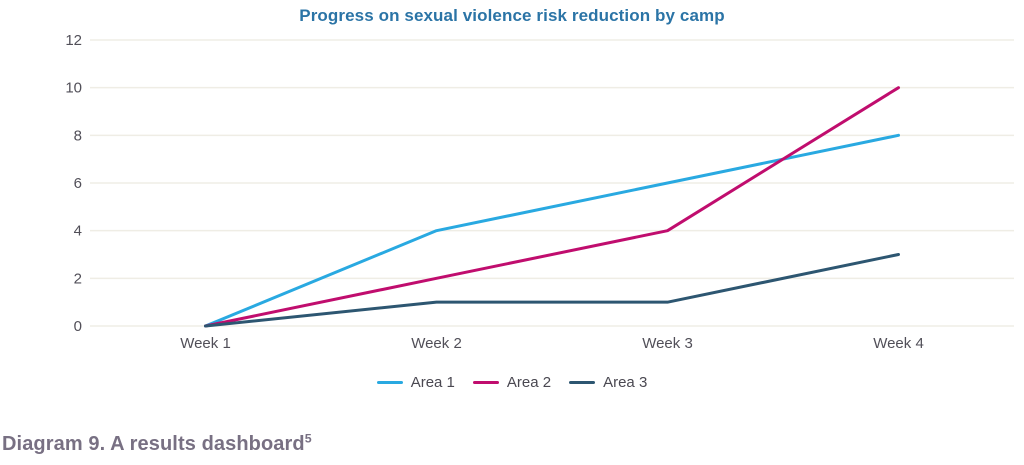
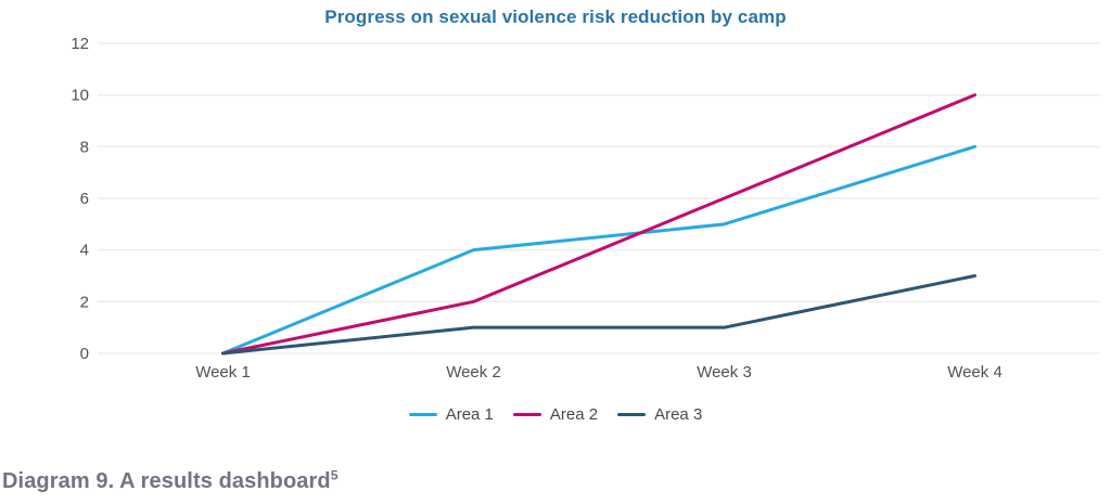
Area 1/Week 3: 6 -> 5
Area 2/Week 3: 4 -> 6
